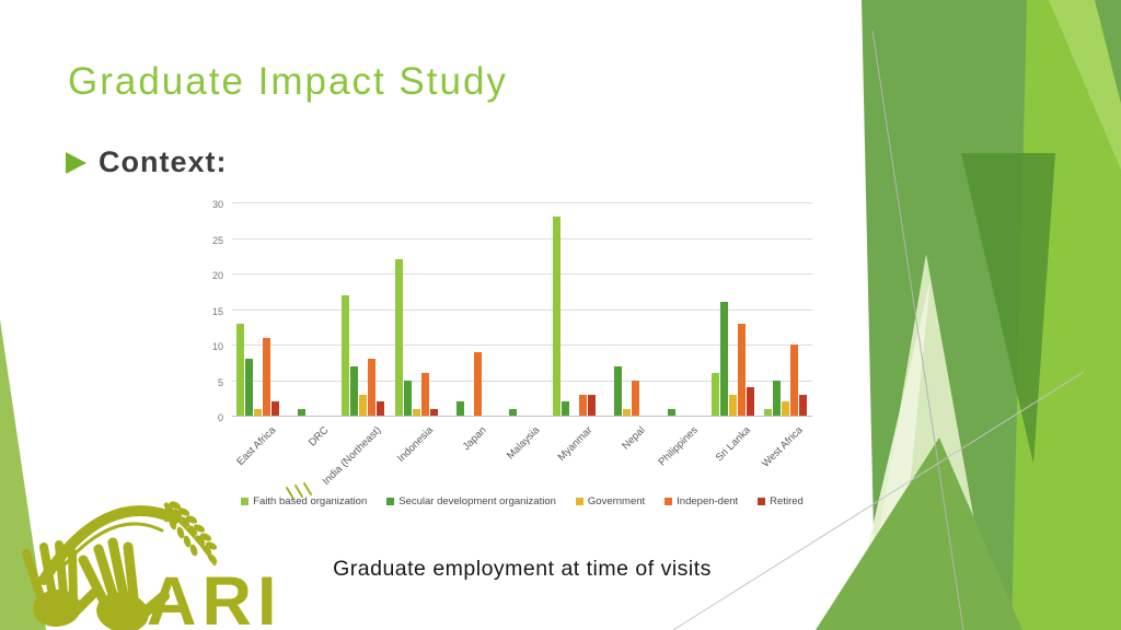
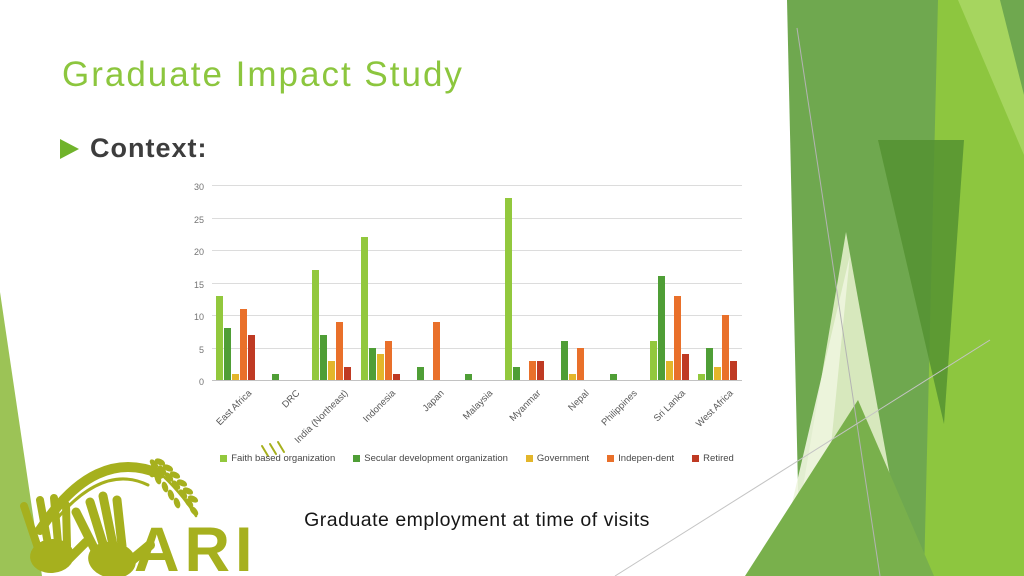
Retired/East Africa: 2 -> 7
Indepen-dent/India (Northeast): 8 -> 9
Government/Indonesia: 1 -> 4
Secular development organization/Nepal: 7 -> 6
